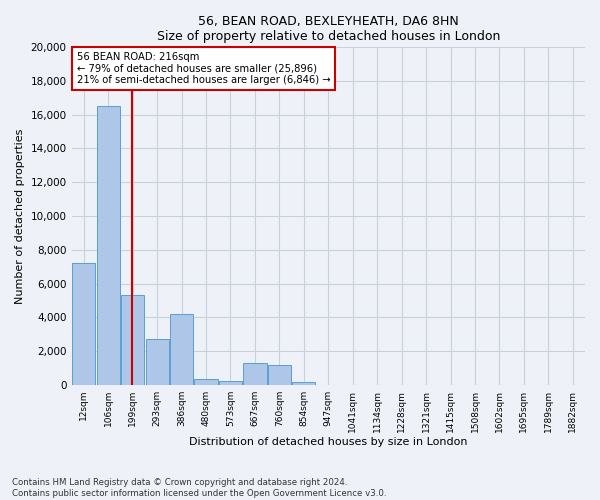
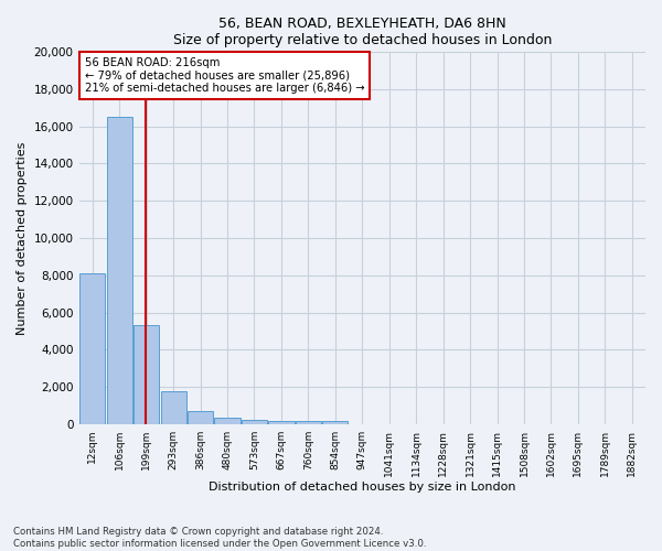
12sqm: 7,200 -> 8,100
293sqm: 2,700 -> 1,800
386sqm: 4,200 -> 700
667sqm: 1,300 -> 200
760sqm: 1,200 -> 200
